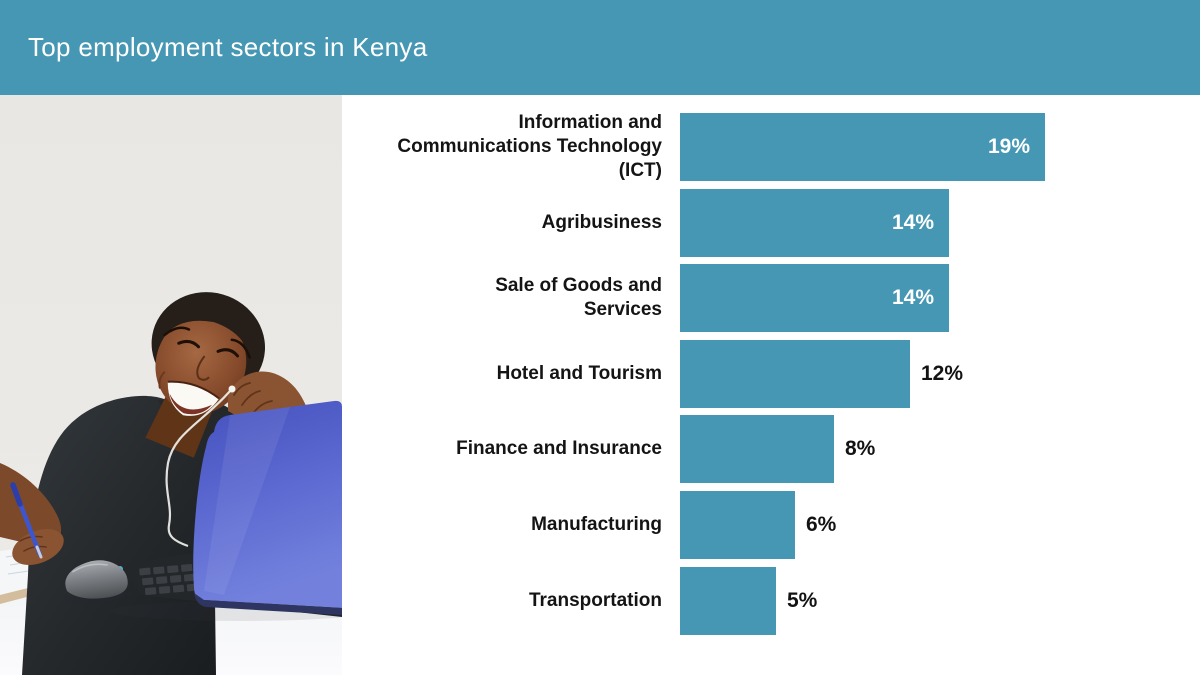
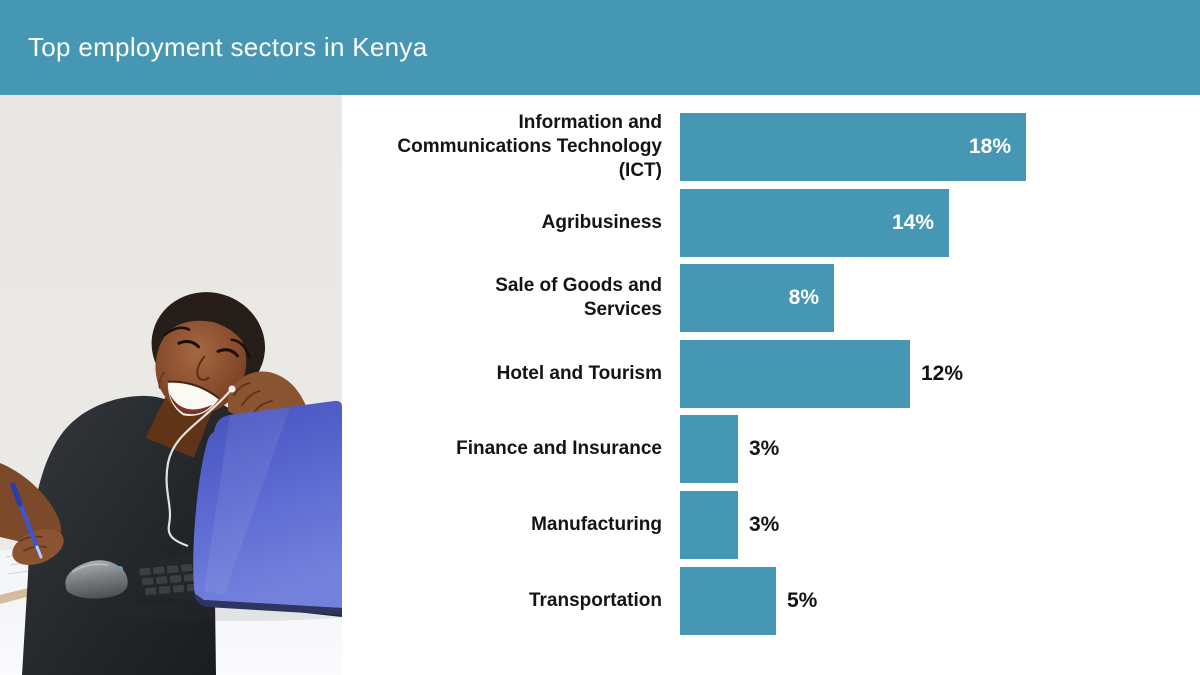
Information and Communications Technology (ICT): 19% -> 18%
Sale of Goods and Services: 14% -> 8%
Finance and Insurance: 8% -> 3%
Manufacturing: 6% -> 3%
